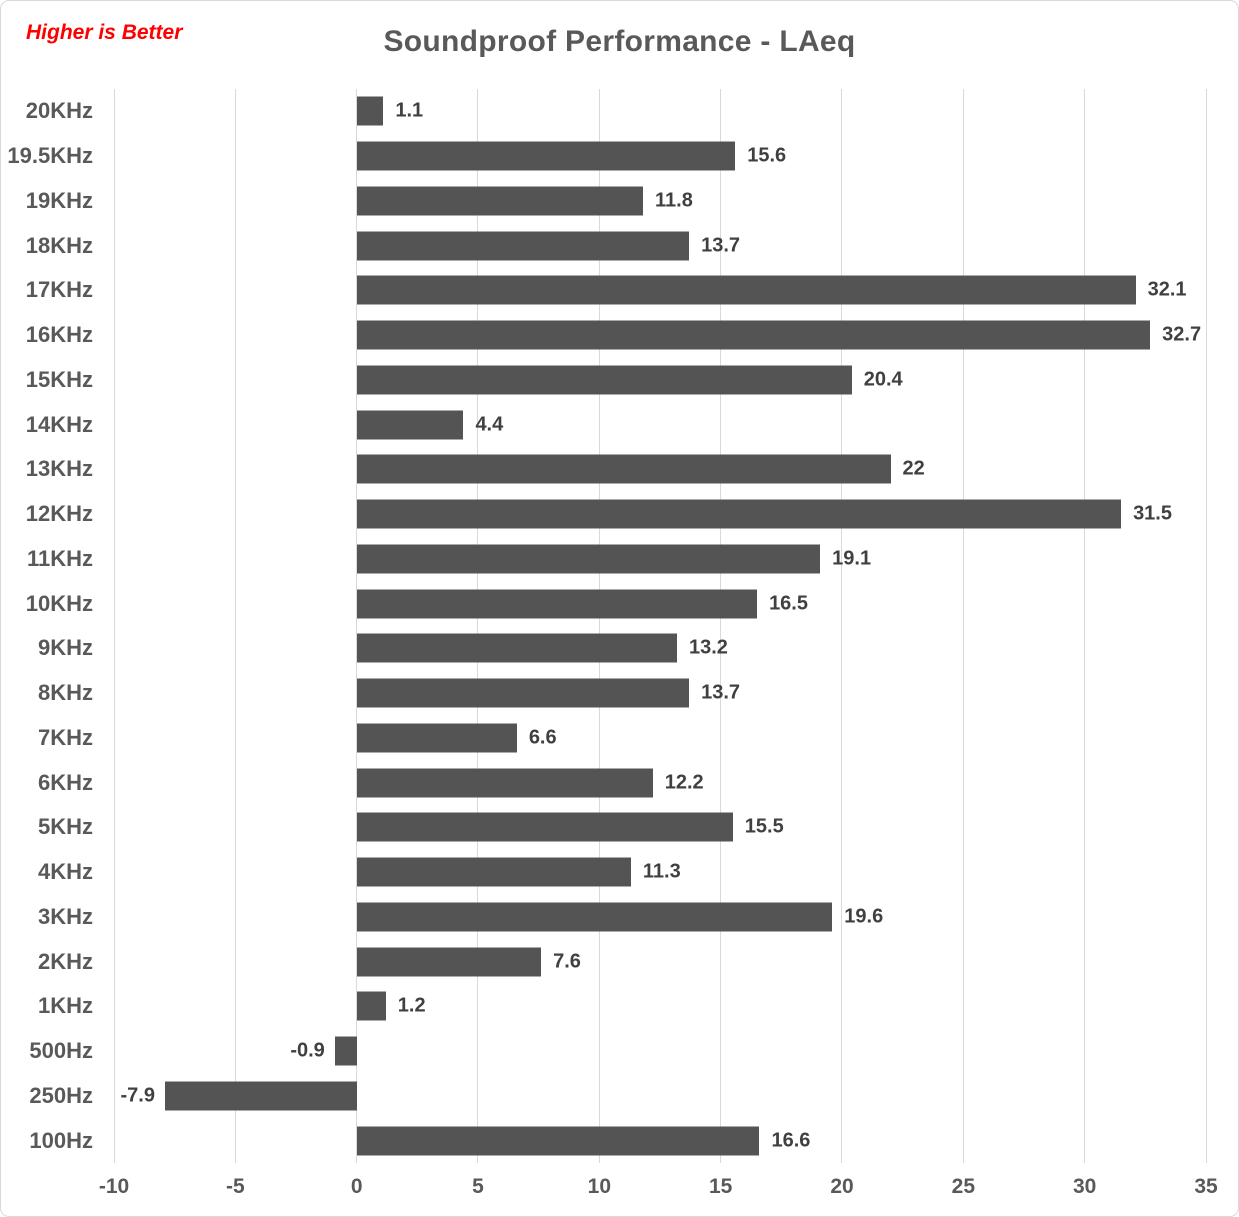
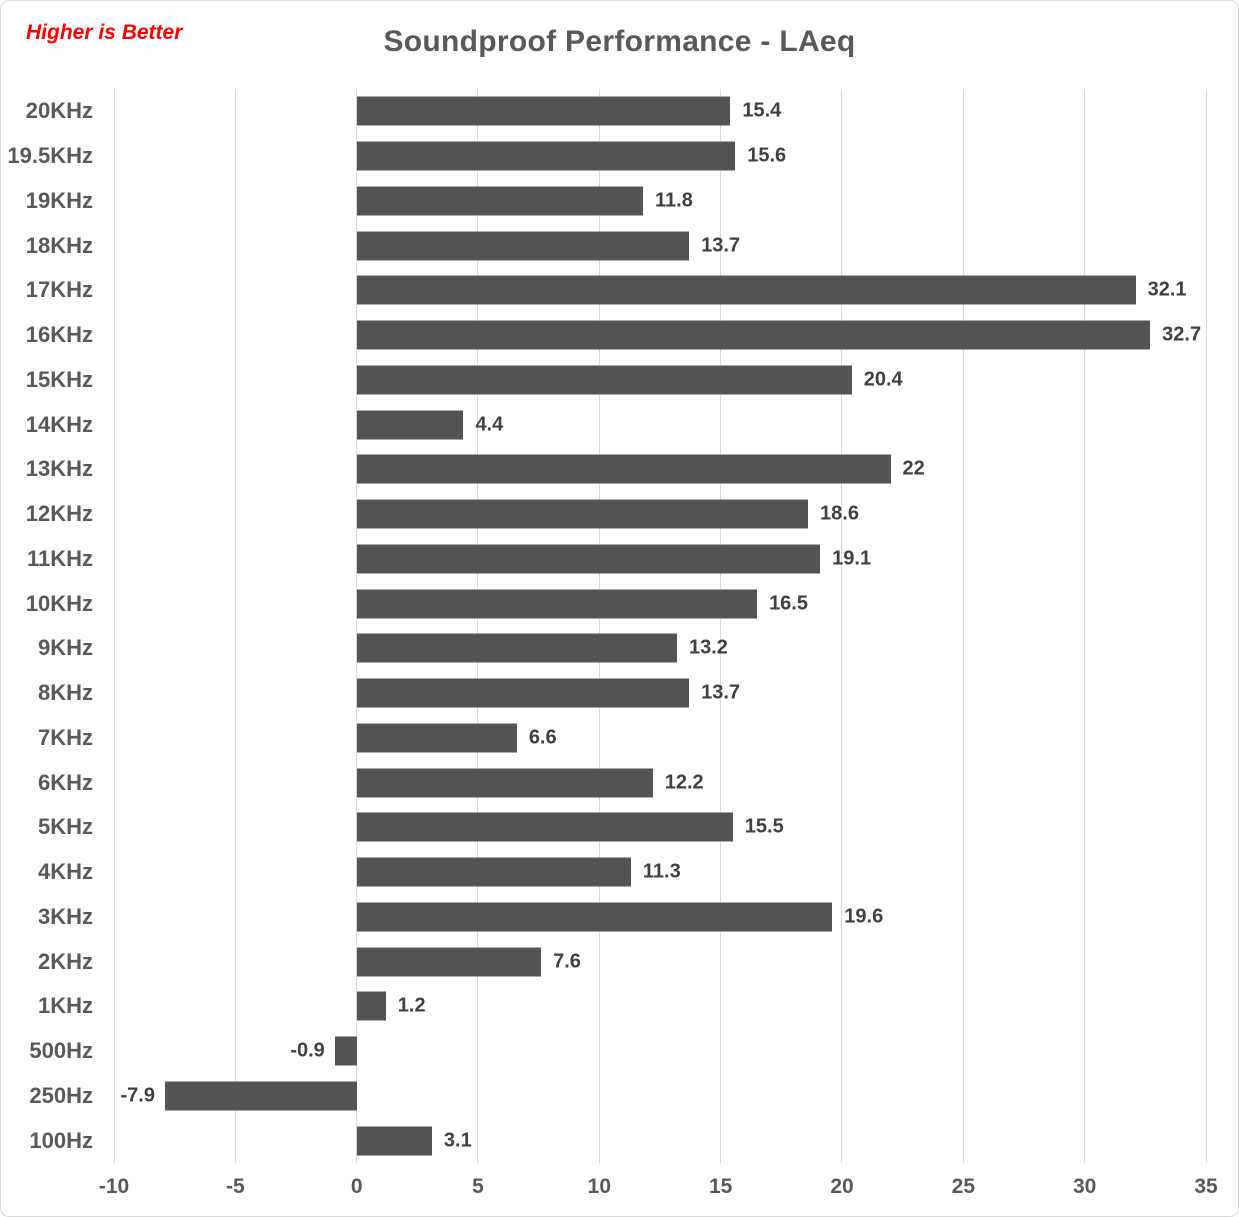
20KHz: 1.1 -> 15.4
12KHz: 31.5 -> 18.6
100Hz: 16.6 -> 3.1
